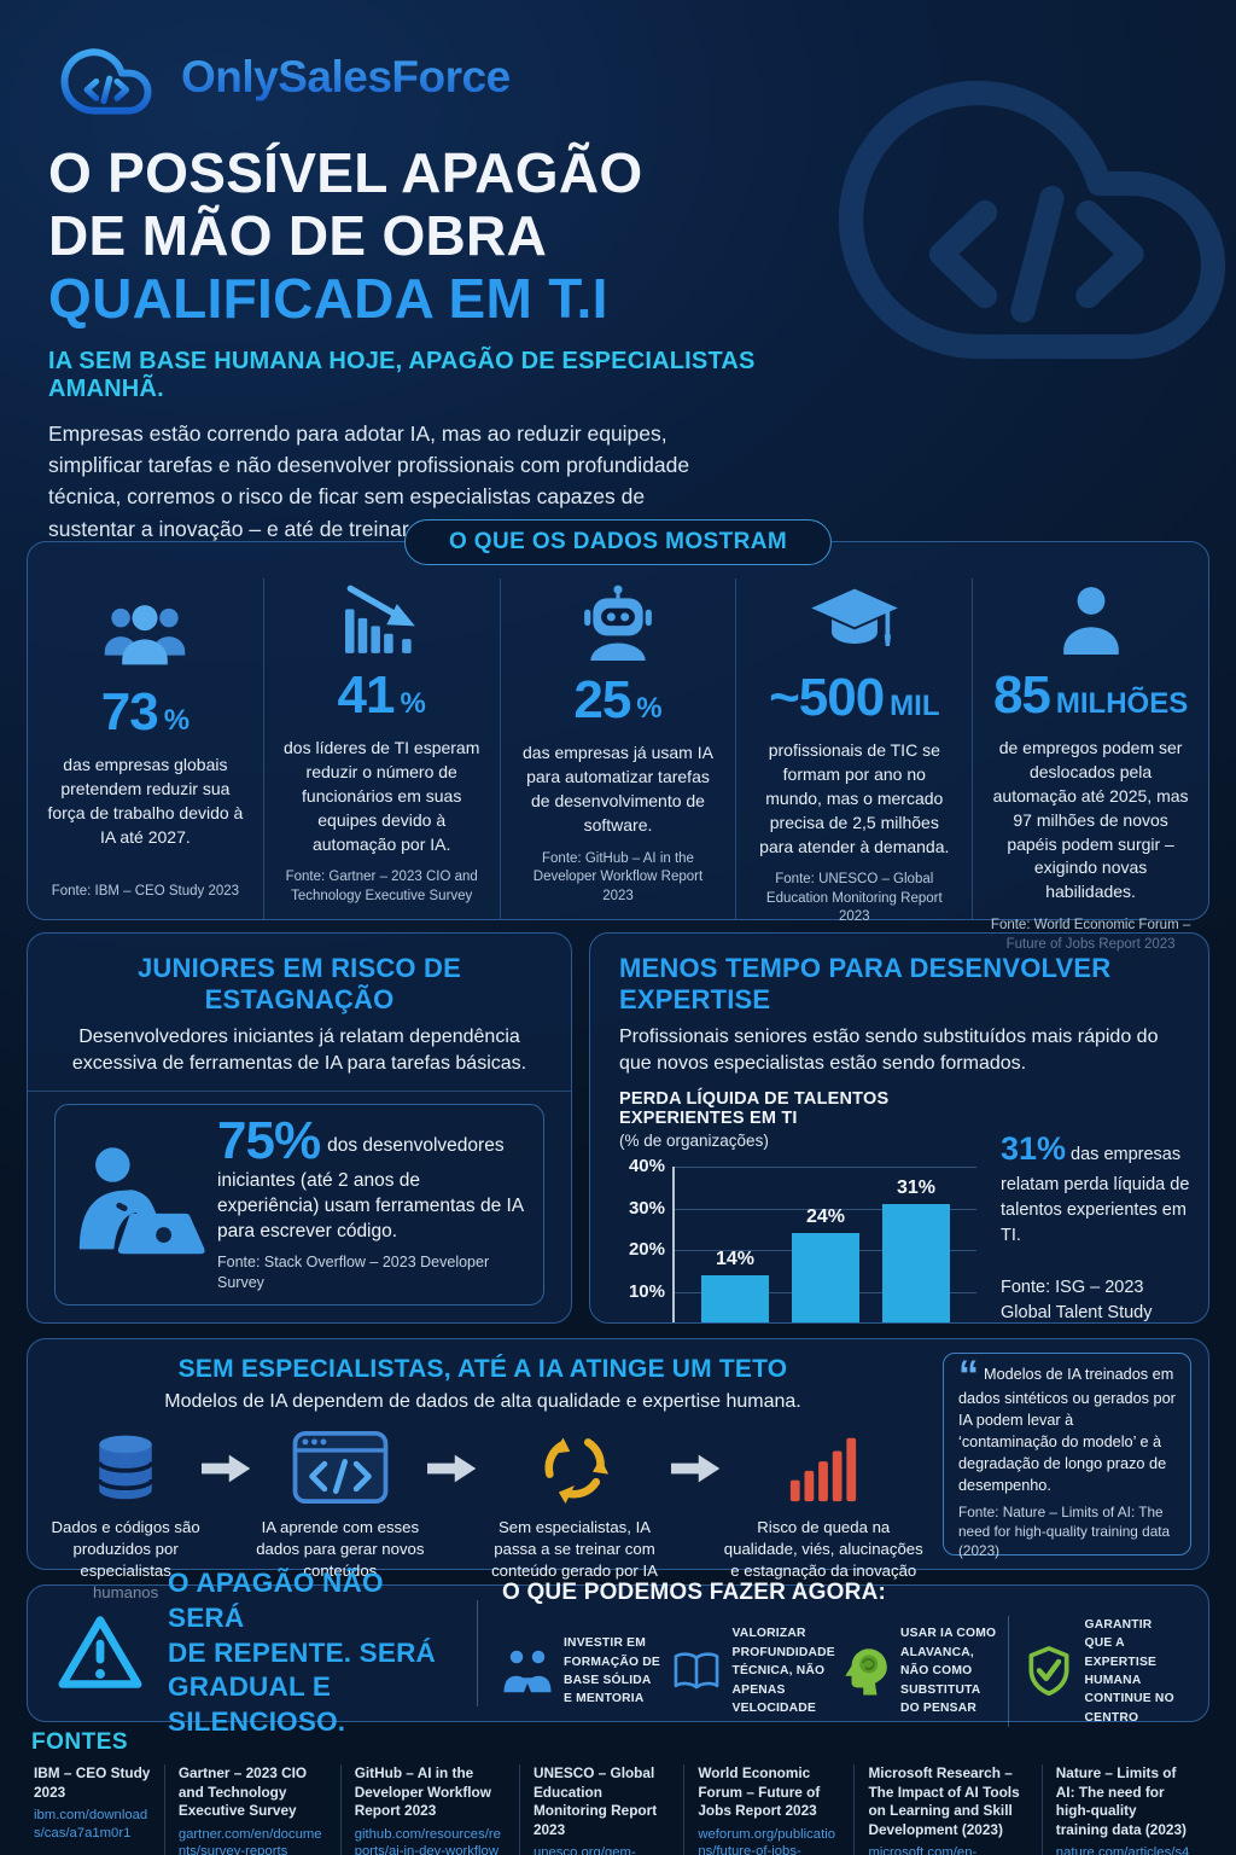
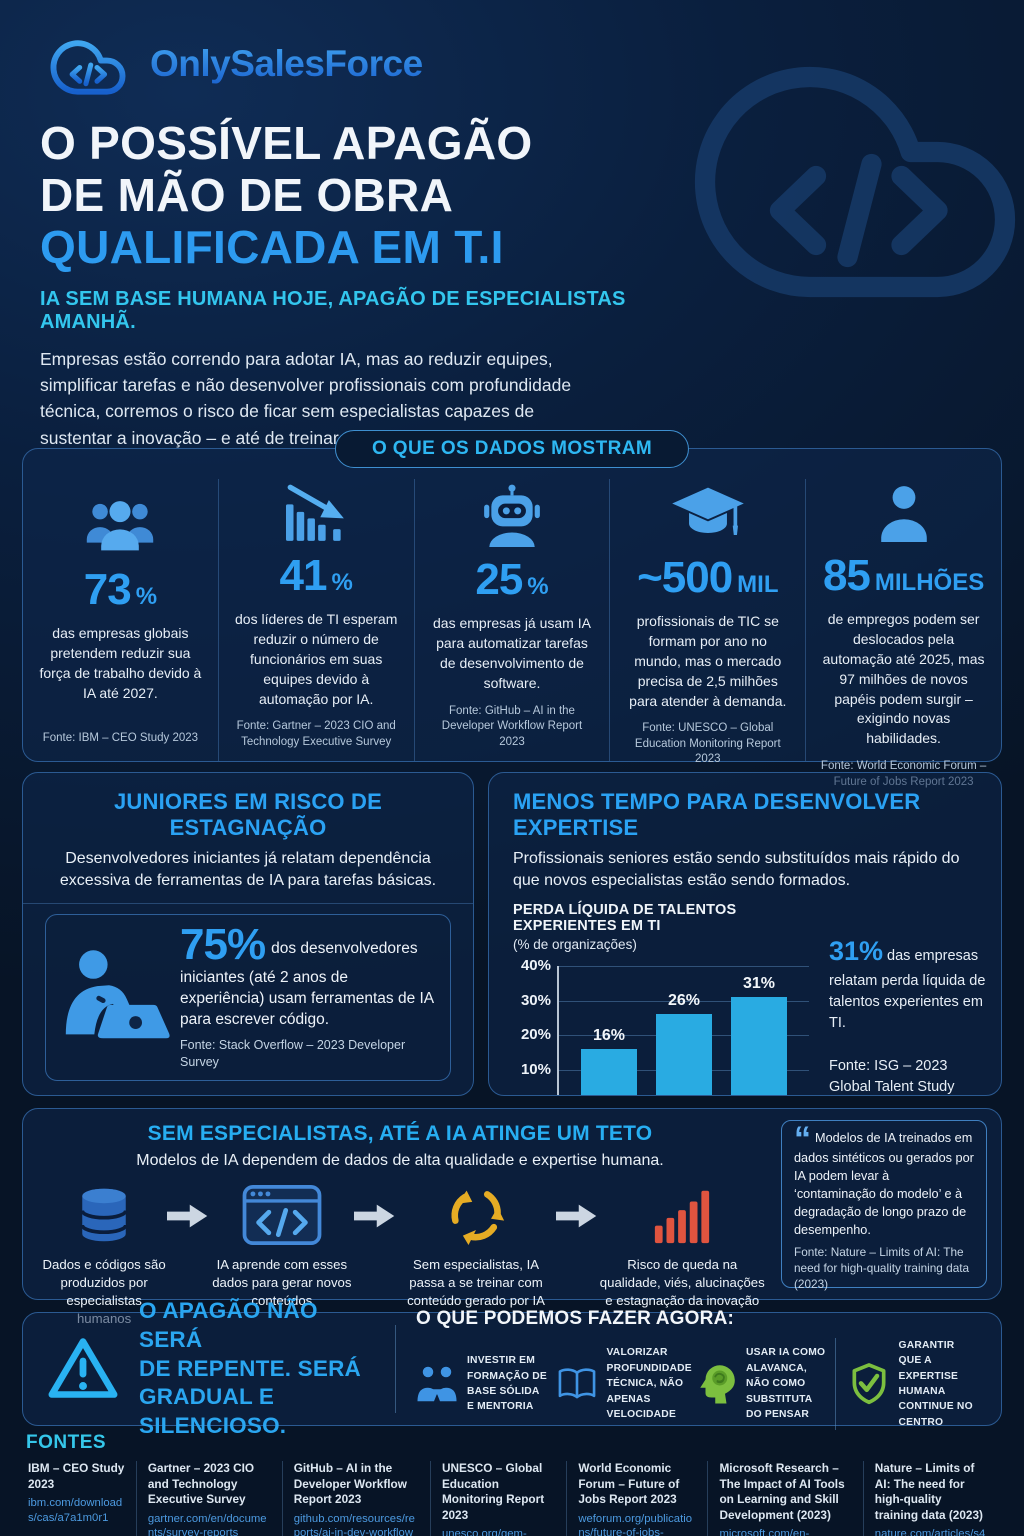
2021: 14% -> 16%
2022: 24% -> 26%
